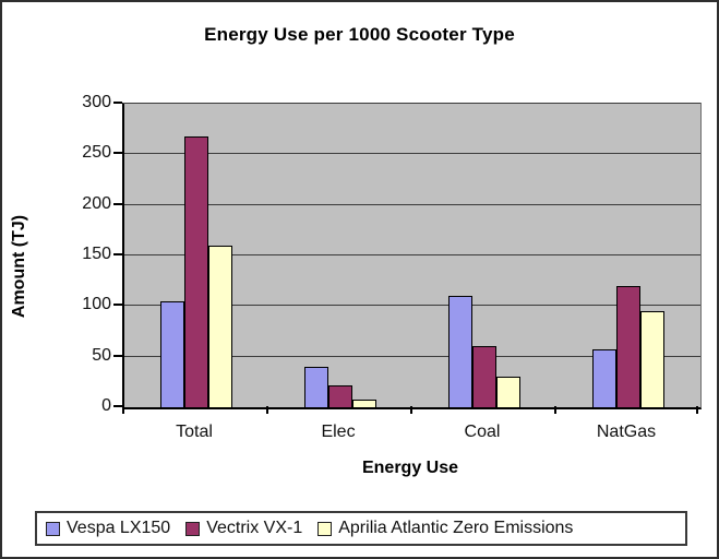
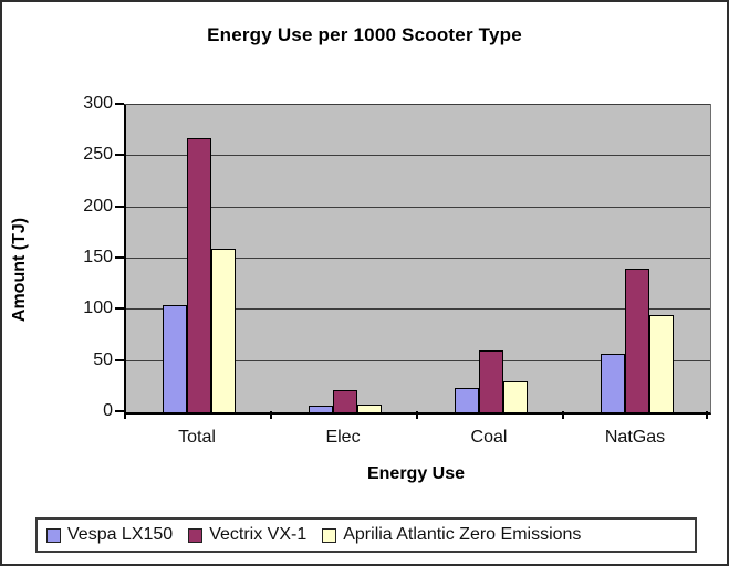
Vespa LX150/Elec: 40 -> 10
Vespa LX150/Coal: 110 -> 20
Vectrix VX-1/NatGas: 120 -> 140
